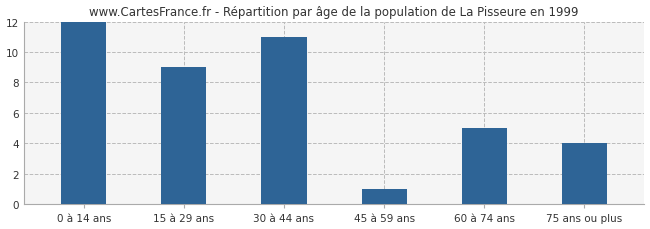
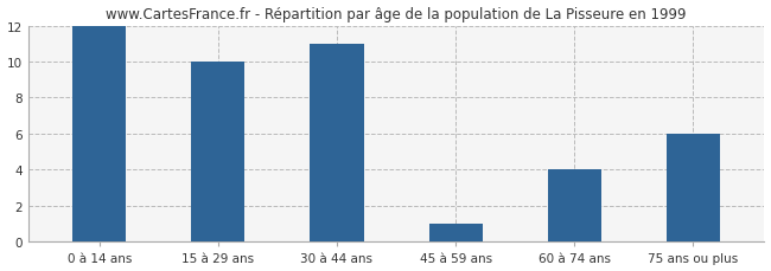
15 à 29 ans: 9 -> 10
60 à 74 ans: 5 -> 4
75 ans ou plus: 4 -> 6
